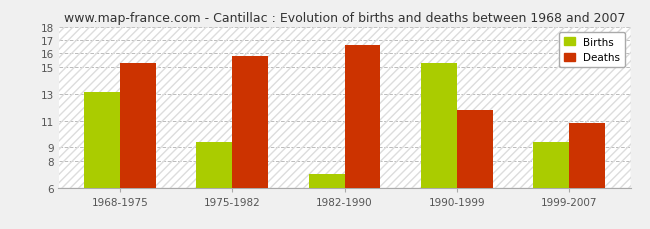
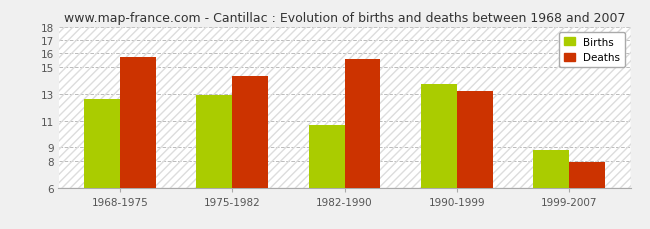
Births/1968-1975: 13.1 -> 12.6
Deaths/1968-1975: 15.3 -> 15.7
Births/1975-1982: 9.4 -> 12.9
Deaths/1975-1982: 15.8 -> 14.3
Births/1982-1990: 7.0 -> 10.7
Deaths/1982-1990: 16.6 -> 15.6
Births/1990-1999: 15.3 -> 13.7
Deaths/1990-1999: 11.8 -> 13.2
Births/1999-2007: 9.4 -> 8.8
Deaths/1999-2007: 10.8 -> 7.9
